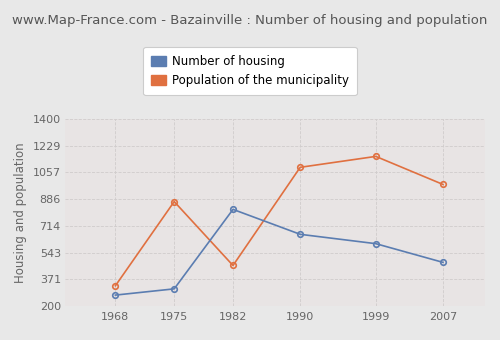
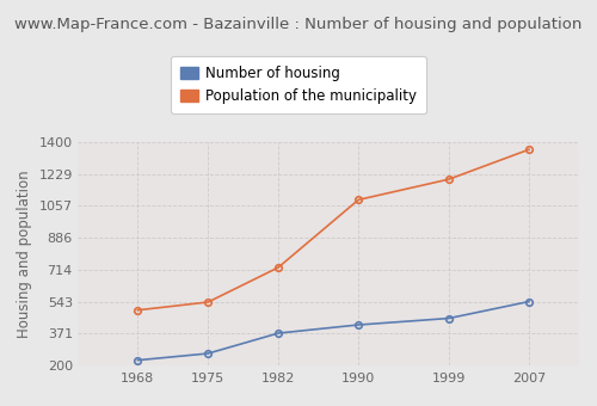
Number of housing/1968: 270 -> 230
Population of the municipality/1968: 330 -> 500
Number of housing/1975: 310 -> 260
Population of the municipality/1975: 870 -> 540
Number of housing/1982: 820 -> 370
Population of the municipality/1982: 460 -> 730
Number of housing/1990: 660 -> 420
Number of housing/1999: 600 -> 450
Population of the municipality/1999: 1160 -> 1200
Number of housing/2007: 480 -> 540
Population of the municipality/2007: 980 -> 1360
